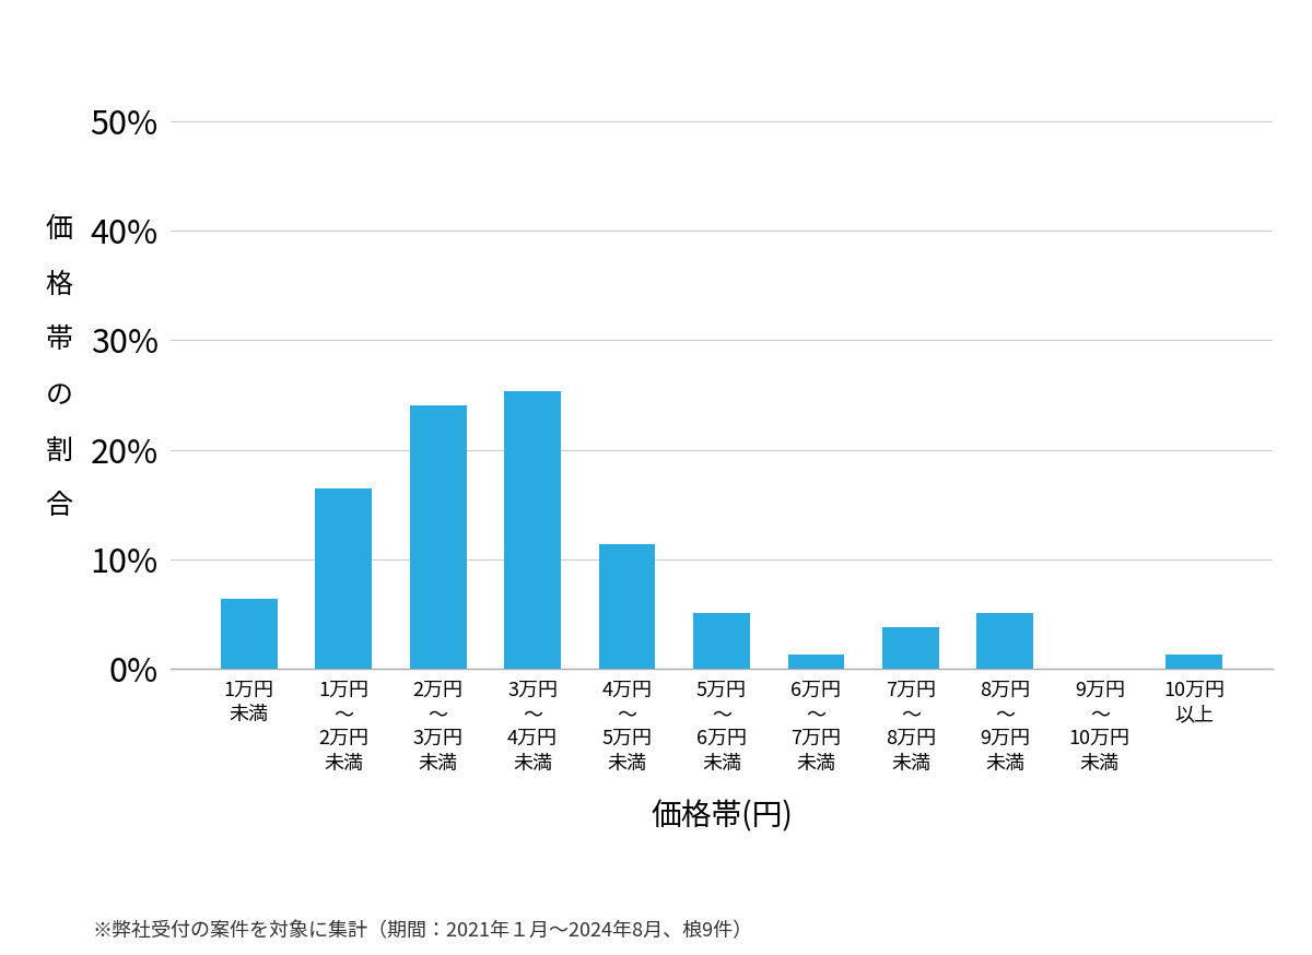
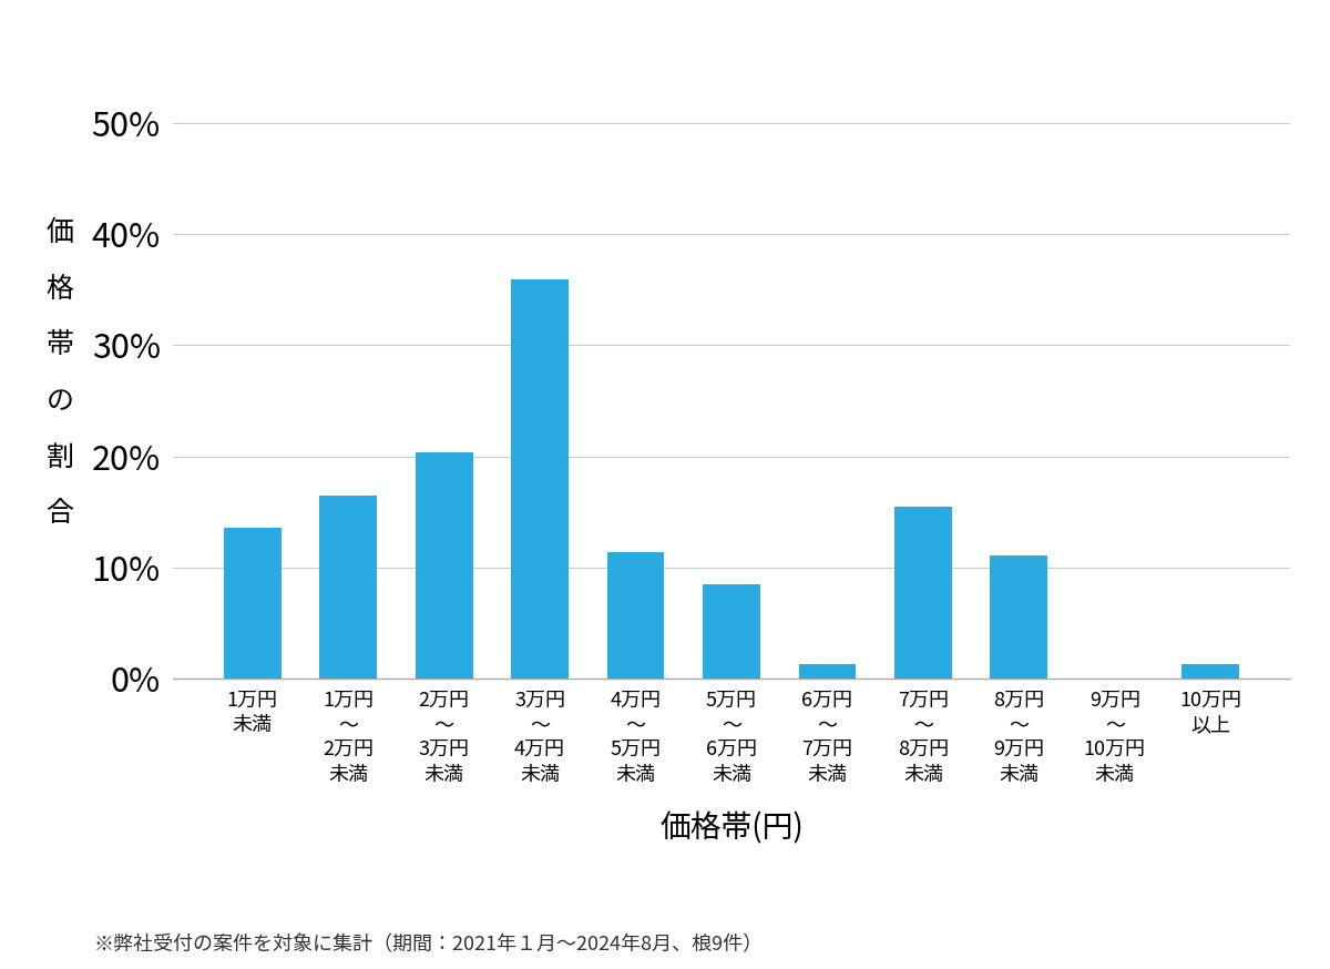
1万円 未満: 6.3% -> 13.6%
2万円 ～ 3万円 未満: 24.1% -> 20.4%
3万円 ～ 4万円 未満: 25.3% -> 35.9%
5万円 ～ 6万円 未満: 5.1% -> 8.5%
7万円 ～ 8万円 未満: 3.8% -> 15.5%
8万円 ～ 9万円 未満: 5.1% -> 11.1%
